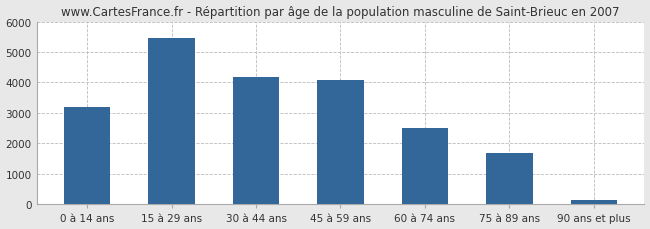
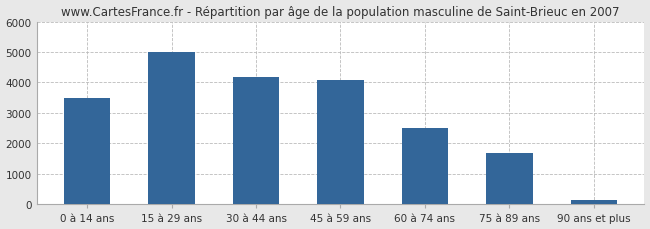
0 à 14 ans: 3200 -> 3500
15 à 29 ans: 5450 -> 5000
